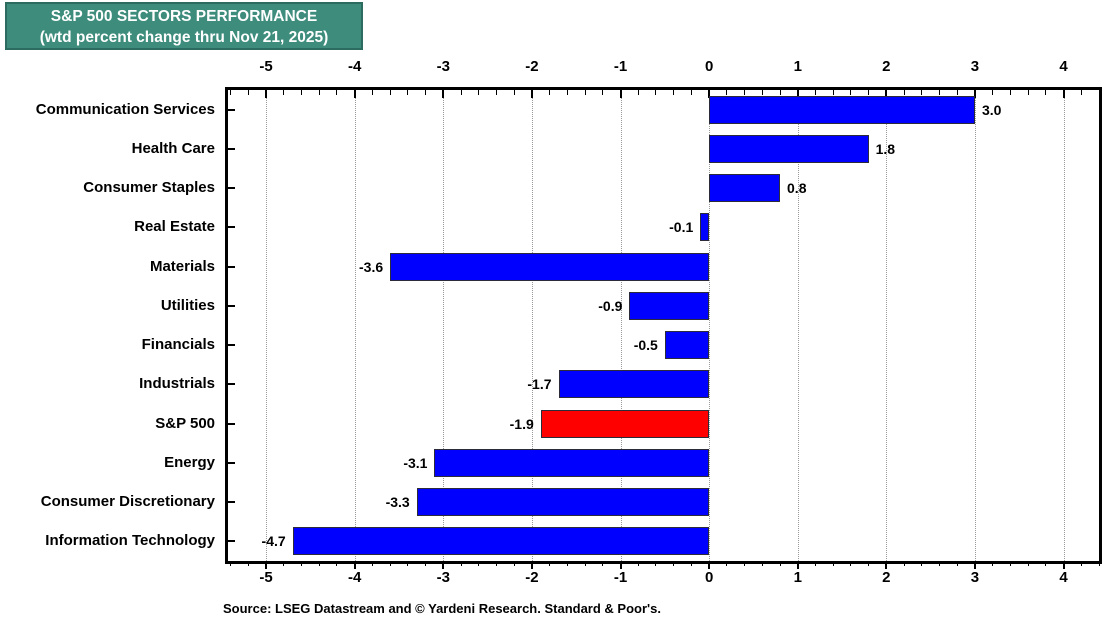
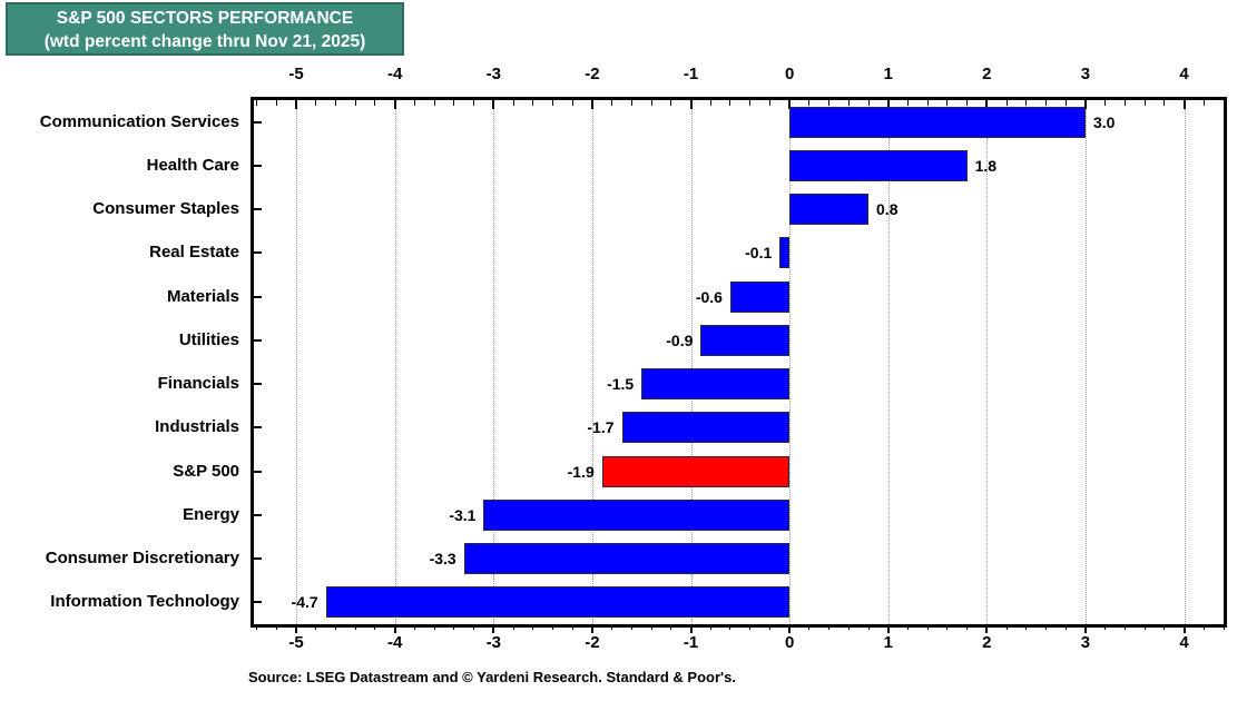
Materials: -3.6 -> -0.6
Financials: -0.5 -> -1.5
